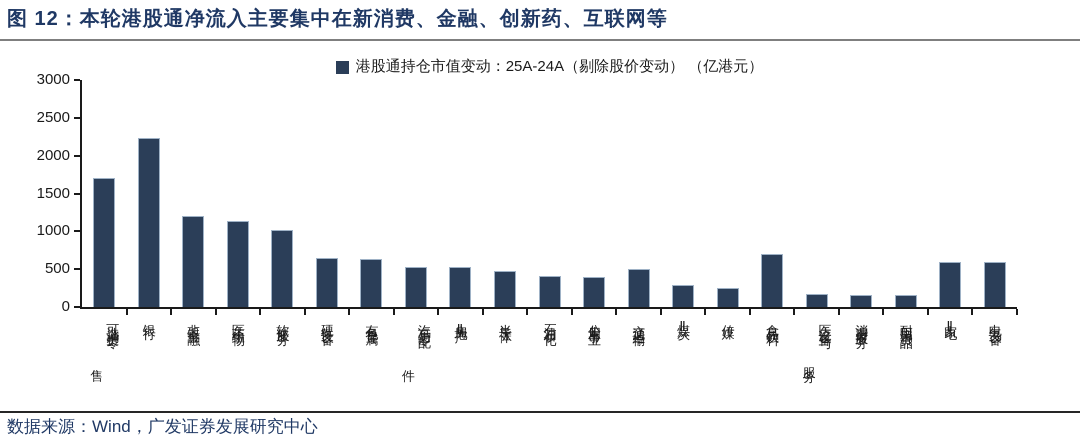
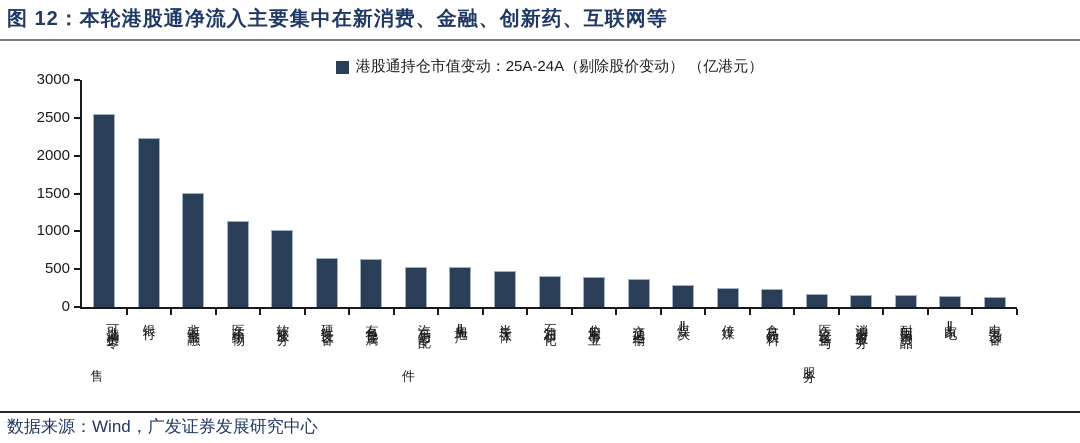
可选消费零售: 1700 -> 2600
非银金融: 1200 -> 1500
交通运输: 500 -> 400
食品饮料: 700 -> 200
家电Ⅱ: 600 -> 200
电气设备: 600 -> 100
